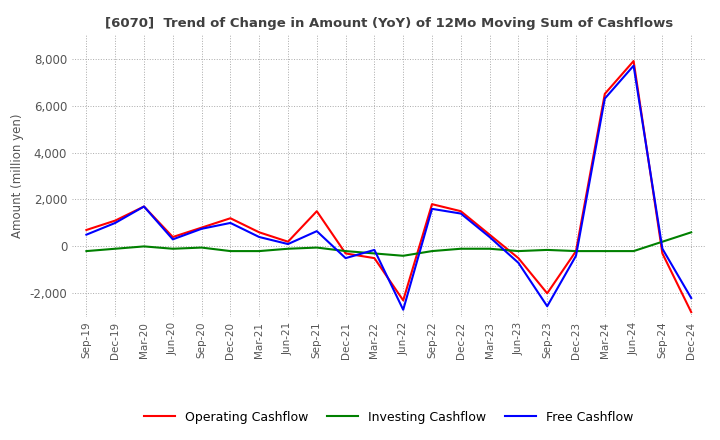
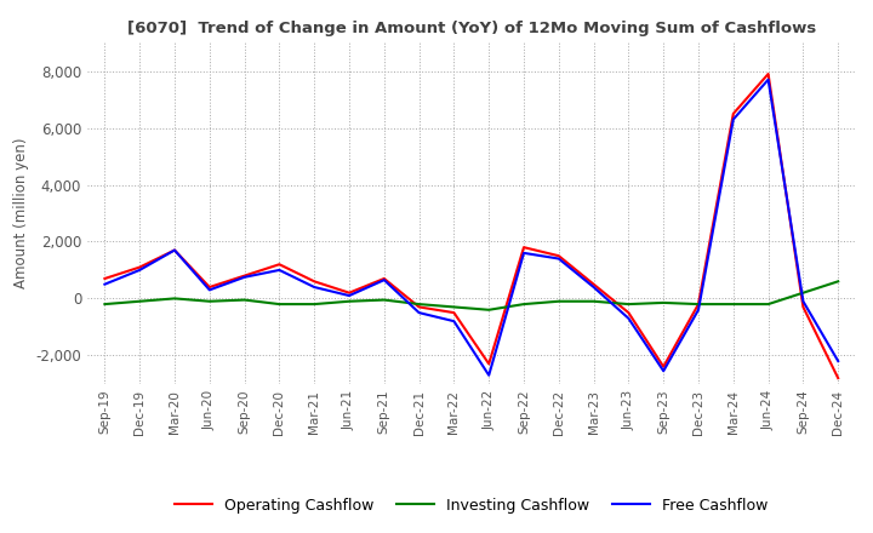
Operating Cashflow/Sep-21: 1,500 -> 700
Free Cashflow/Mar-22: -150 -> -800
Operating Cashflow/Sep-23: -2,000 -> -2,400
